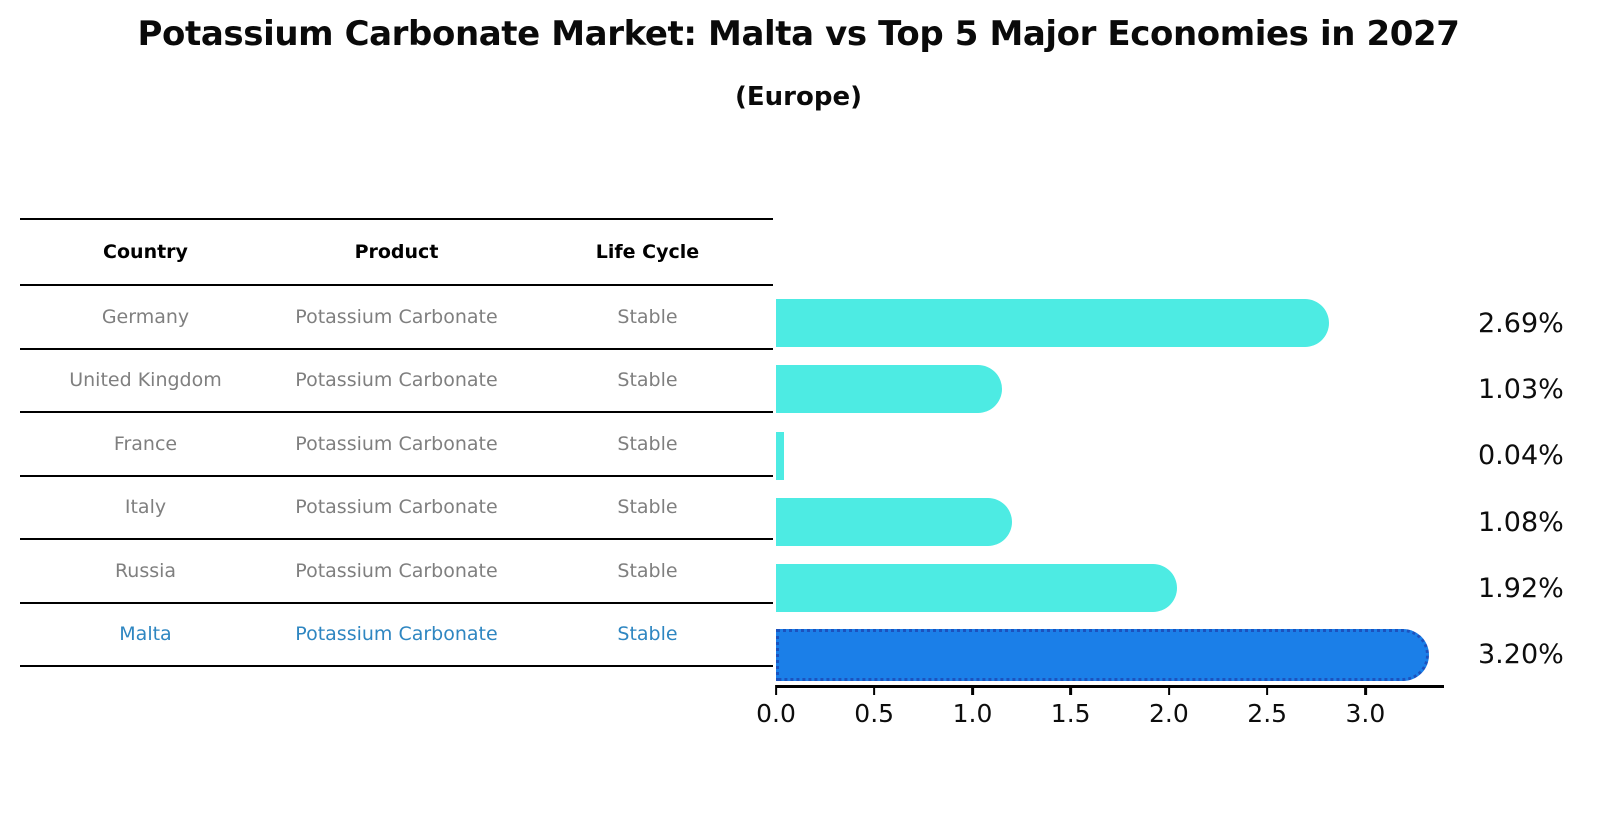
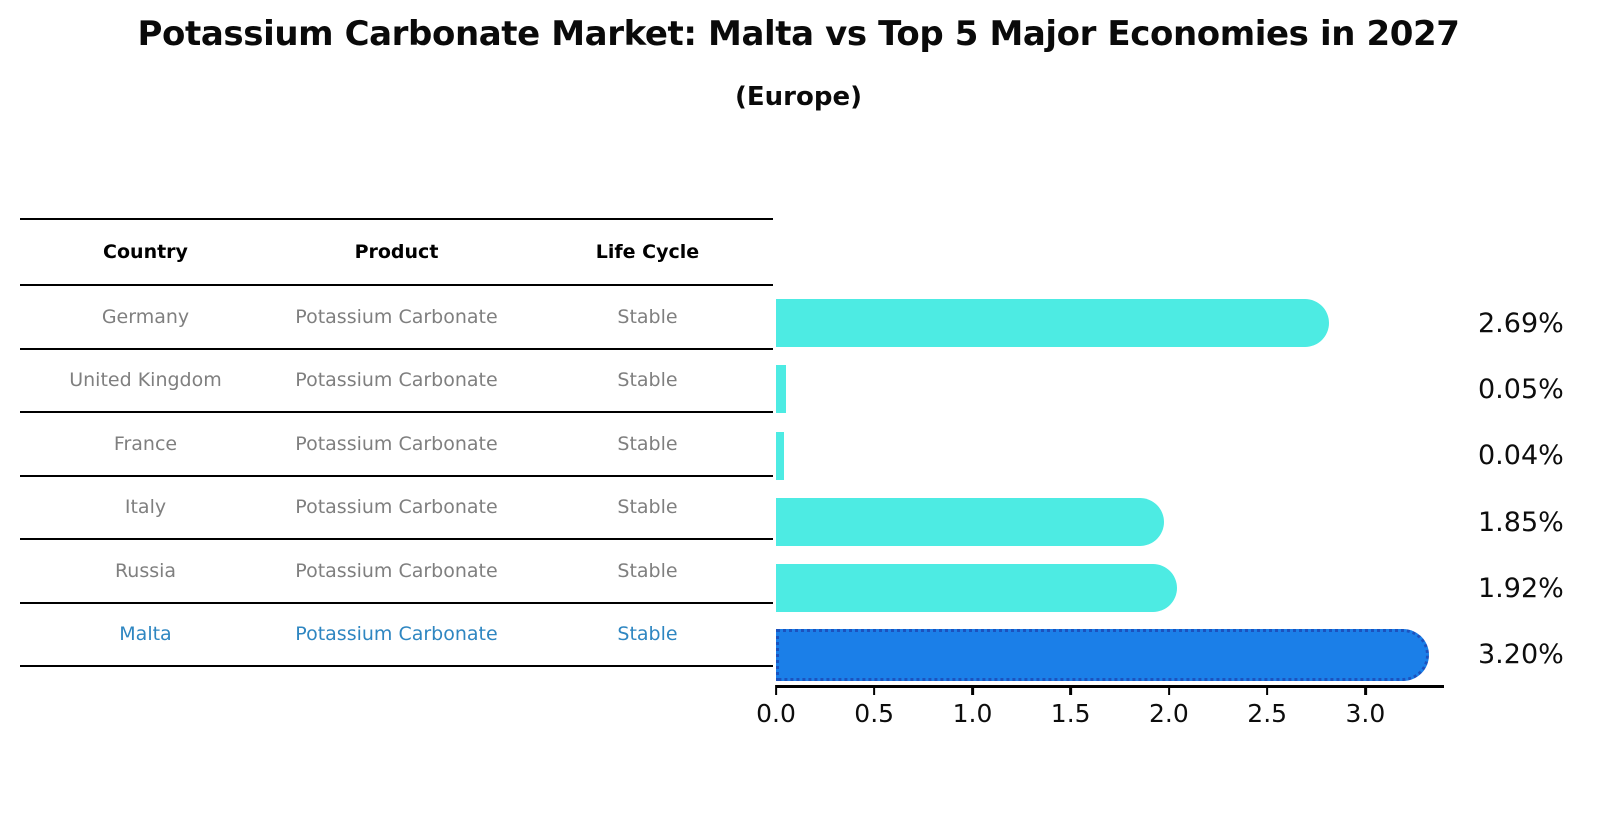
United Kingdom: 1.03% -> 0.05%
Italy: 1.08% -> 1.85%
